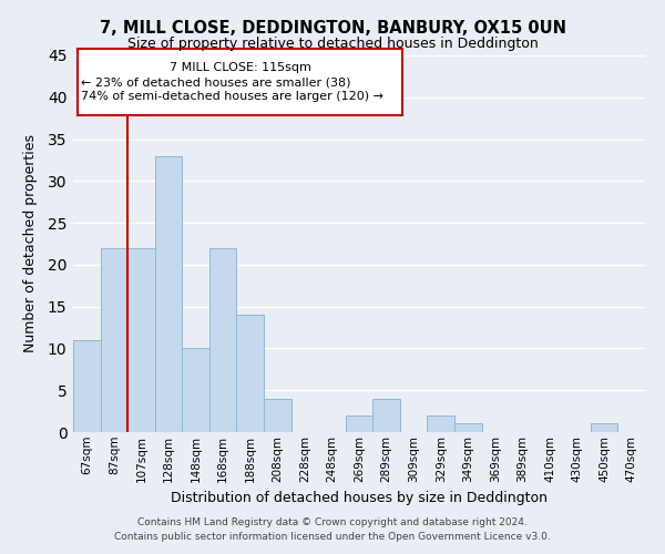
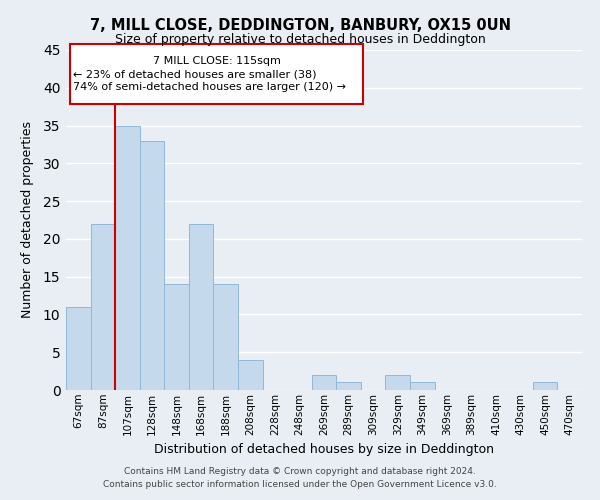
107sqm: 22 -> 35
148sqm: 10 -> 14
289sqm: 4 -> 1
